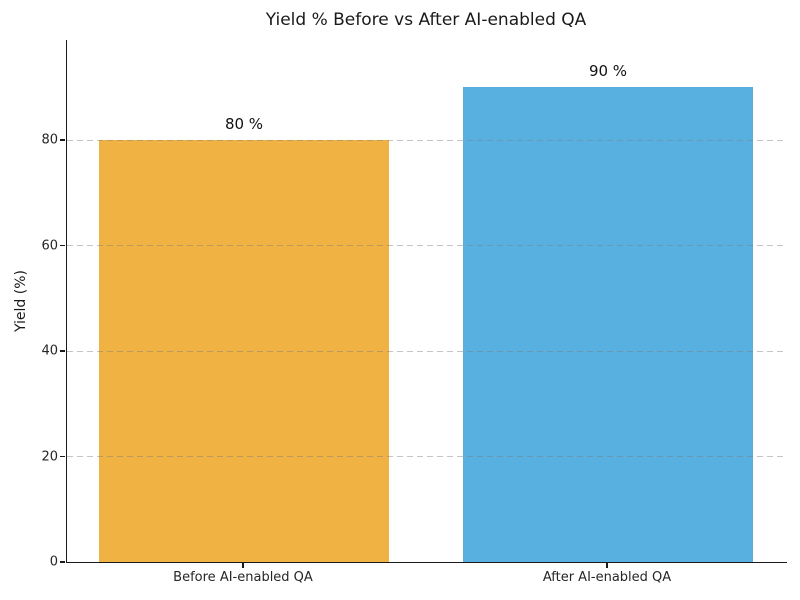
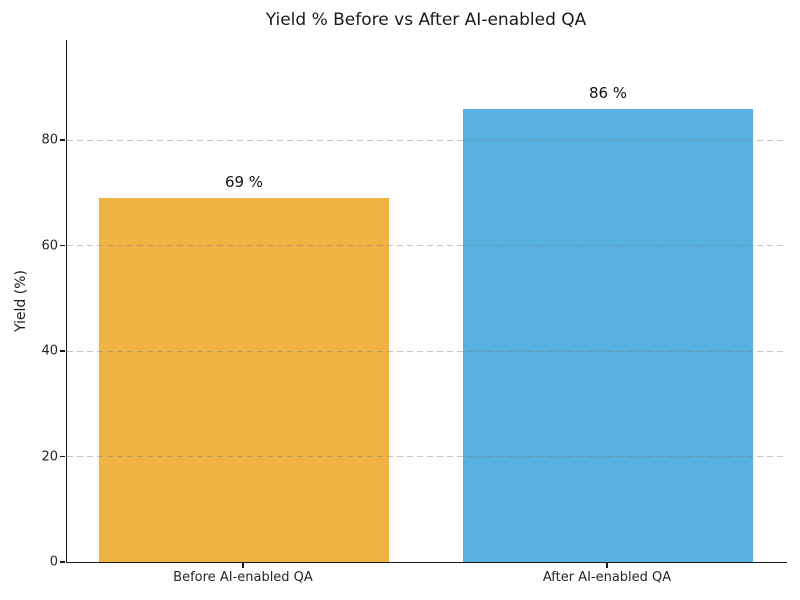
Before AI-enabled QA: 80 -> 69
After AI-enabled QA: 90 -> 86
